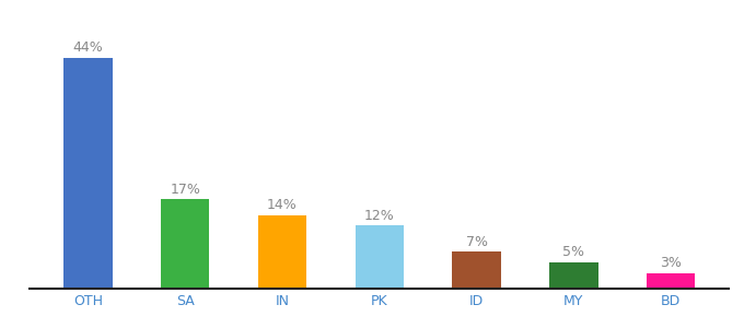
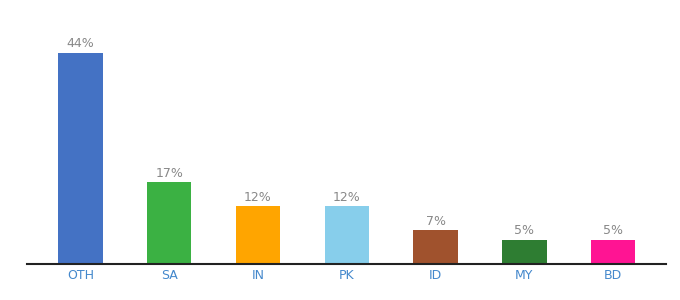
IN: 14% -> 12%
BD: 3% -> 5%
